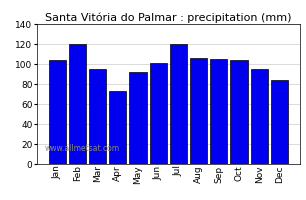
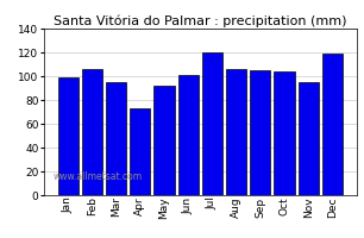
Jan: 104 -> 99
Feb: 120 -> 106
Dec: 84 -> 119
